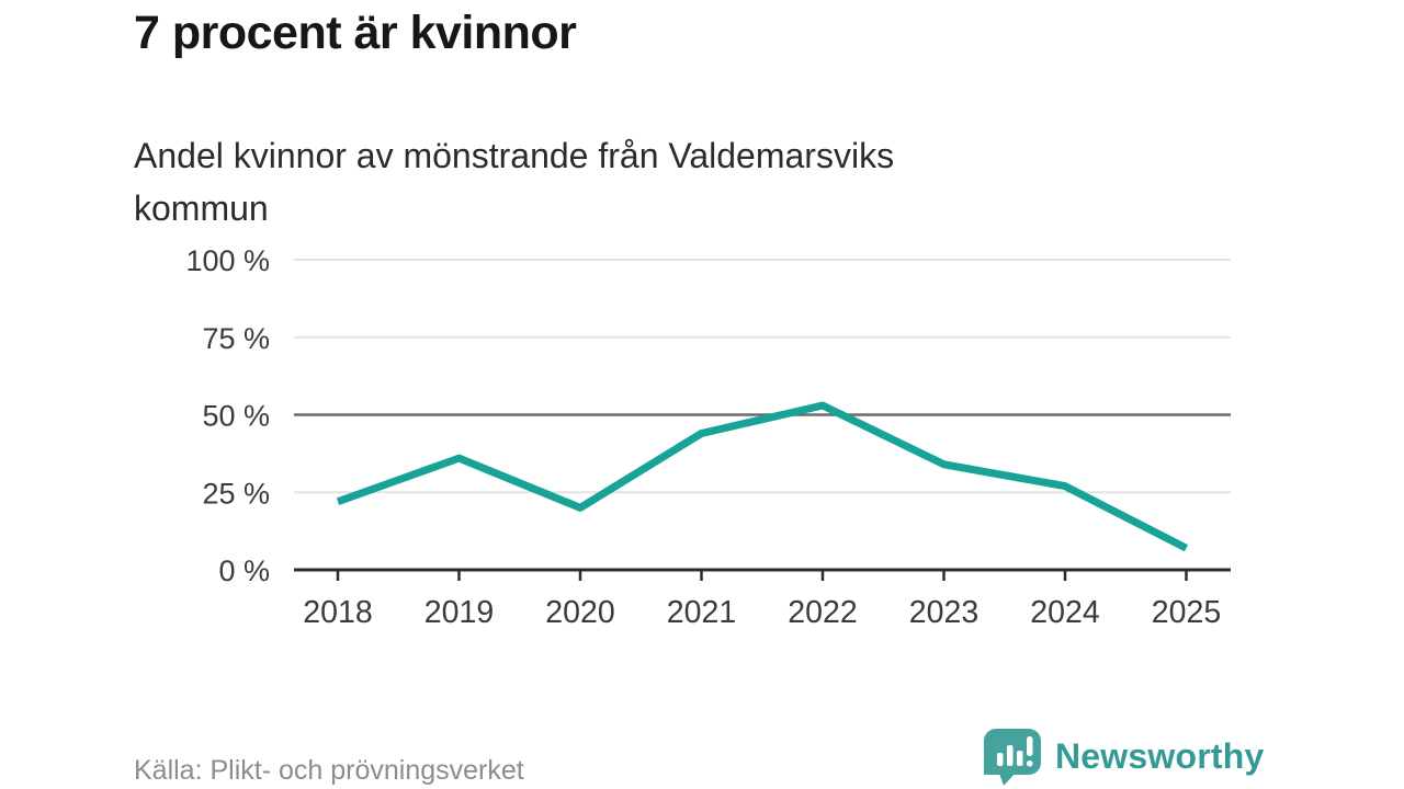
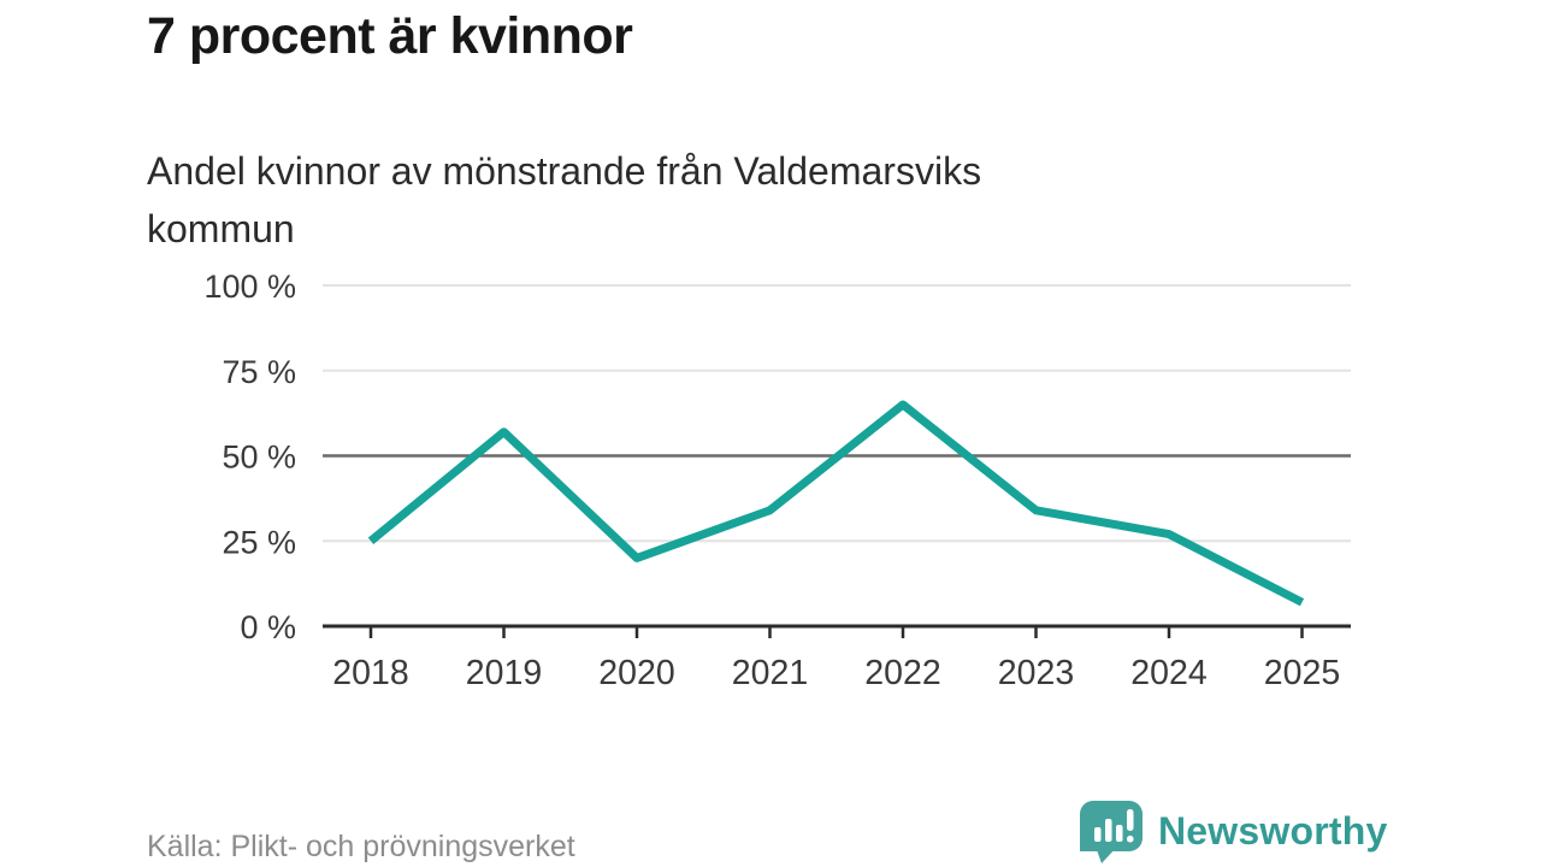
2018: 22% -> 25%
2019: 36% -> 57%
2021: 44% -> 34%
2022: 53% -> 65%
